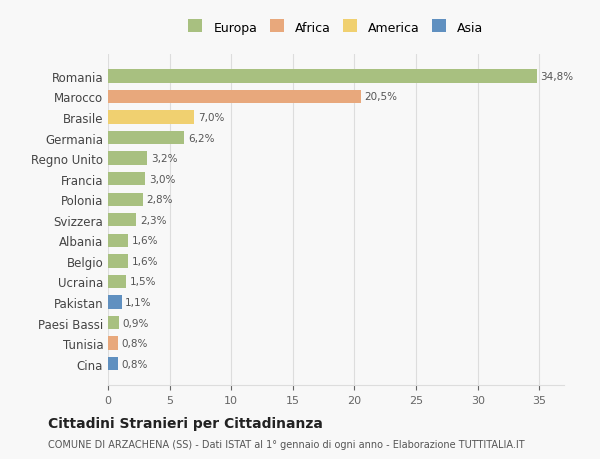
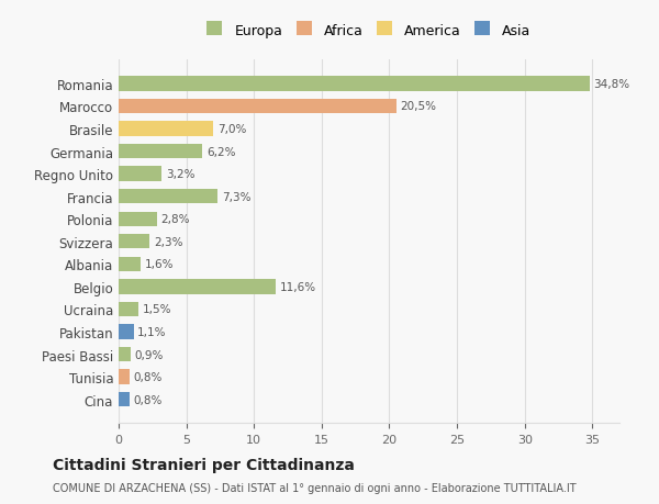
Francia: 3,0% -> 7,3%
Belgio: 1,6% -> 11,6%
